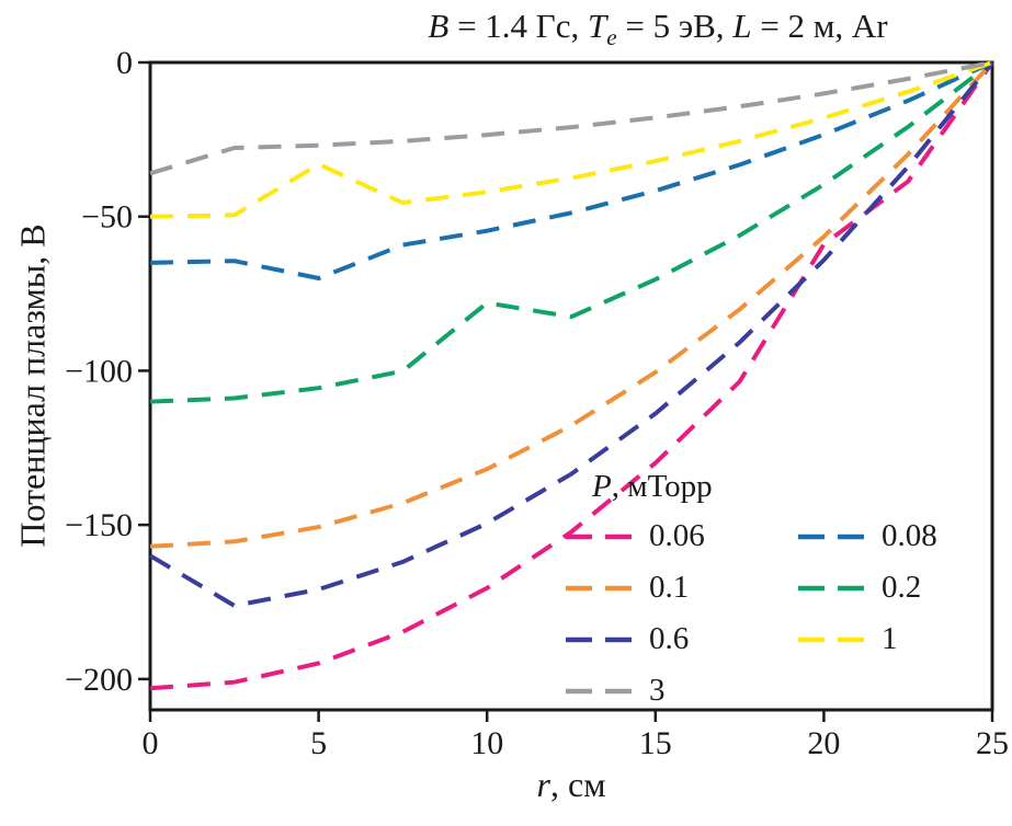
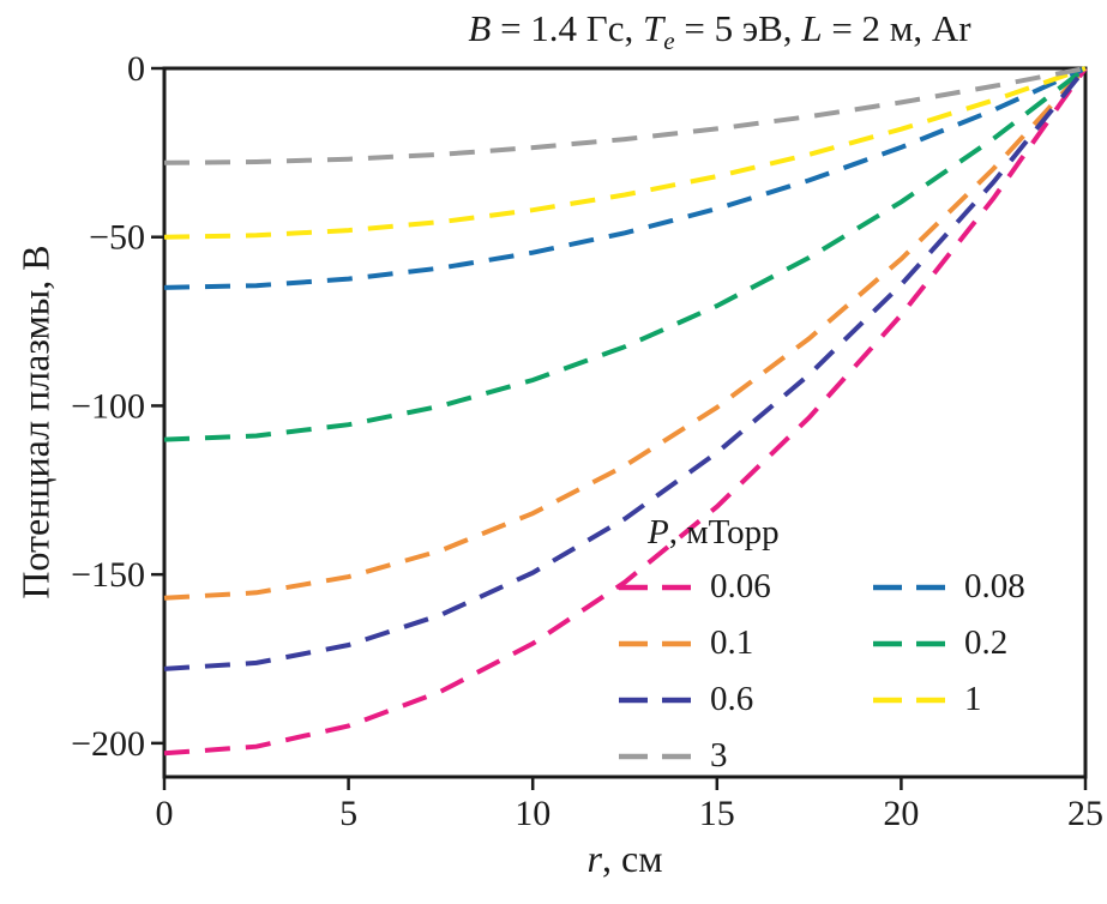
0.6/0: -160 -> -178
3/0: -36 -> -28
0.08/5: -70 -> -62
1/5: -33 -> -48
0.2/10: -78 -> -92
0.06/20: -59 -> -73
